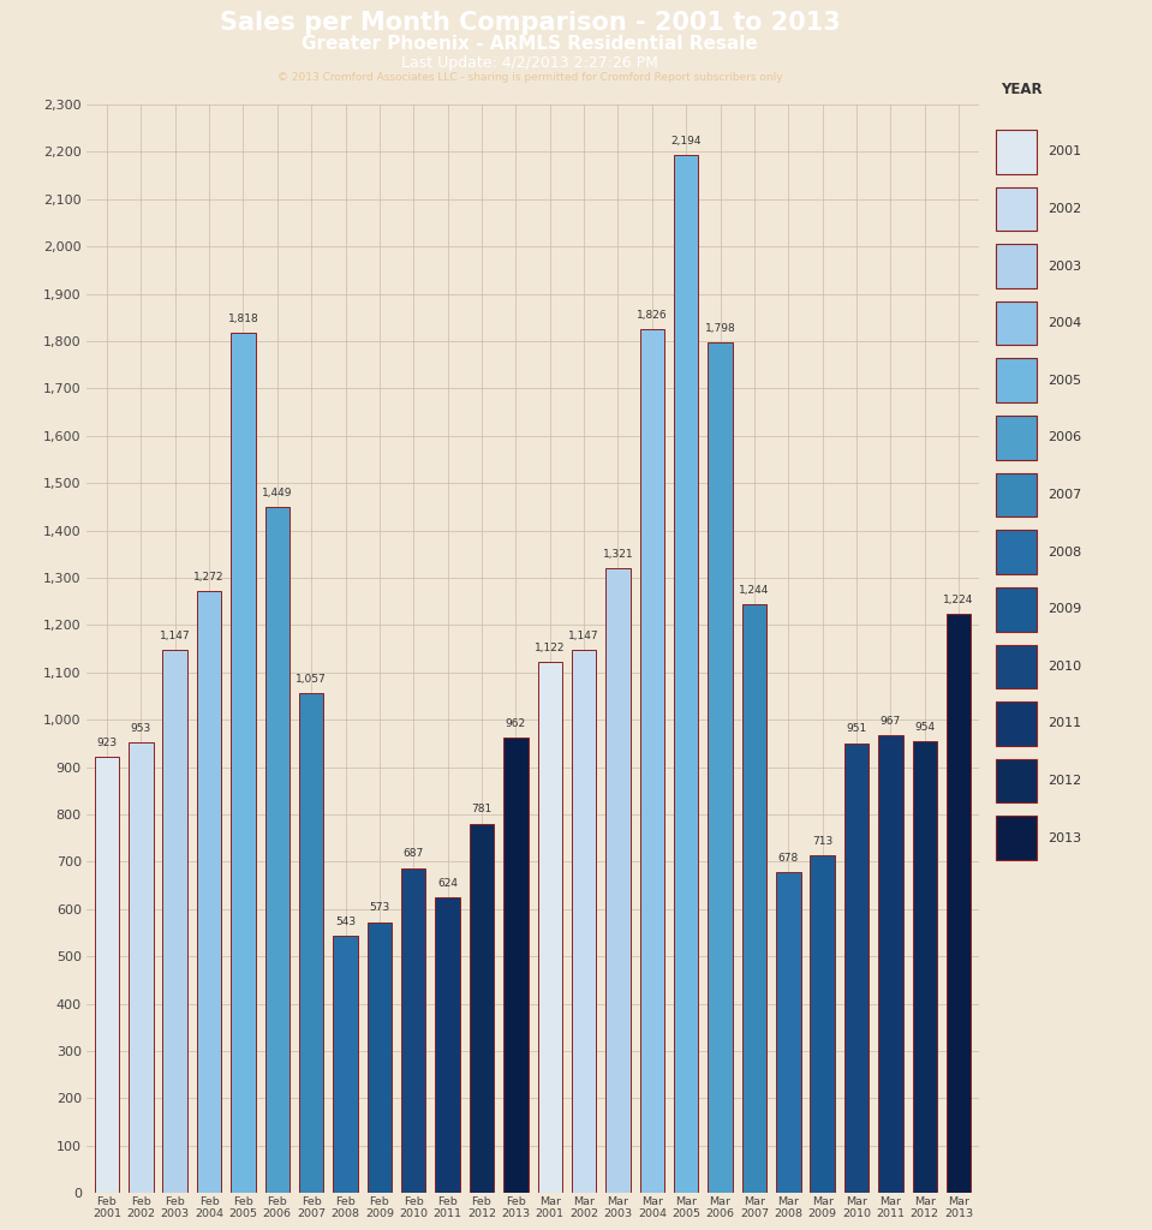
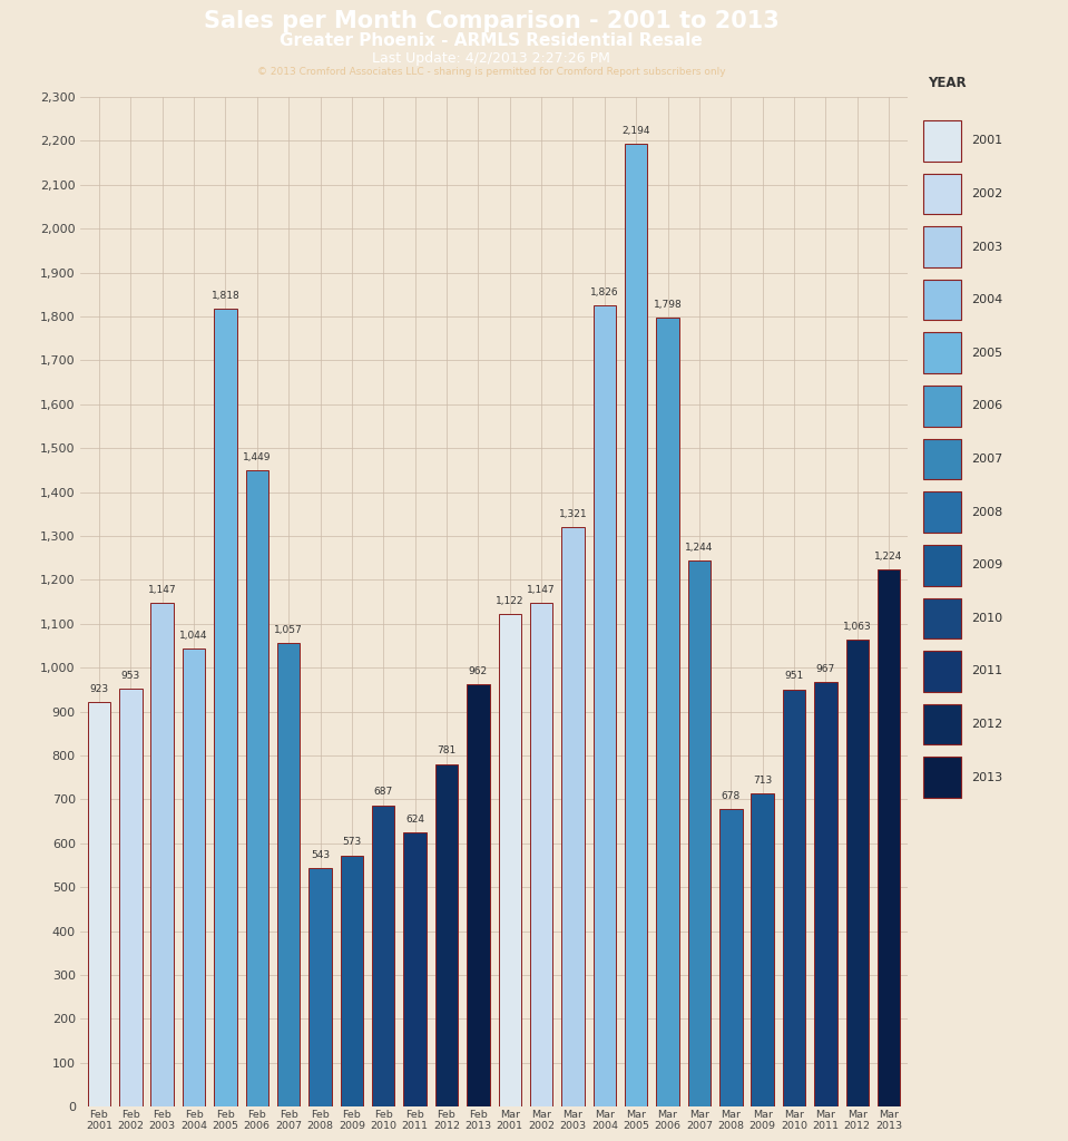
Feb 2004: 1,272 -> 1,044
Mar 2012: 954 -> 1,063
